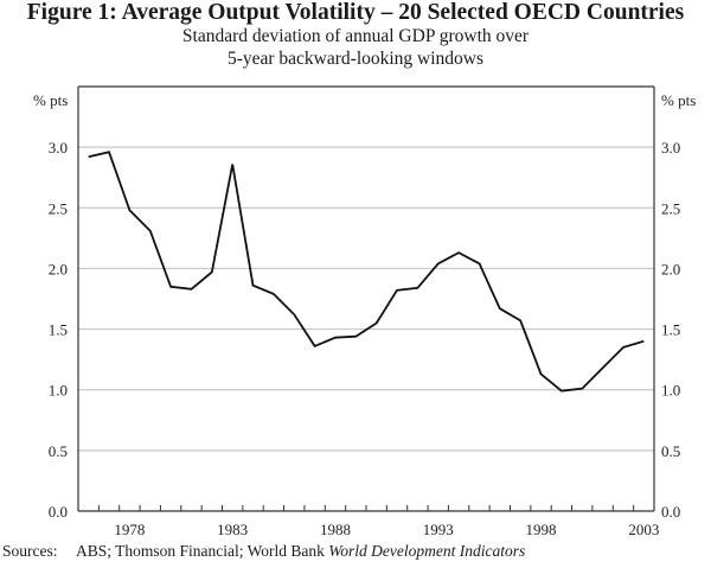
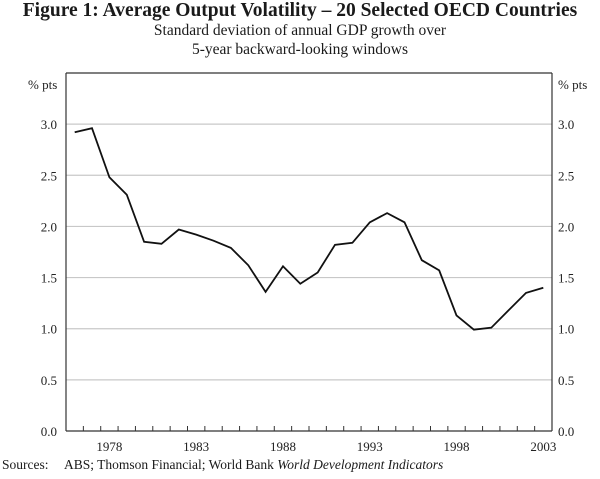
1983: 2.86 -> 1.92
1988: 1.43 -> 1.61
